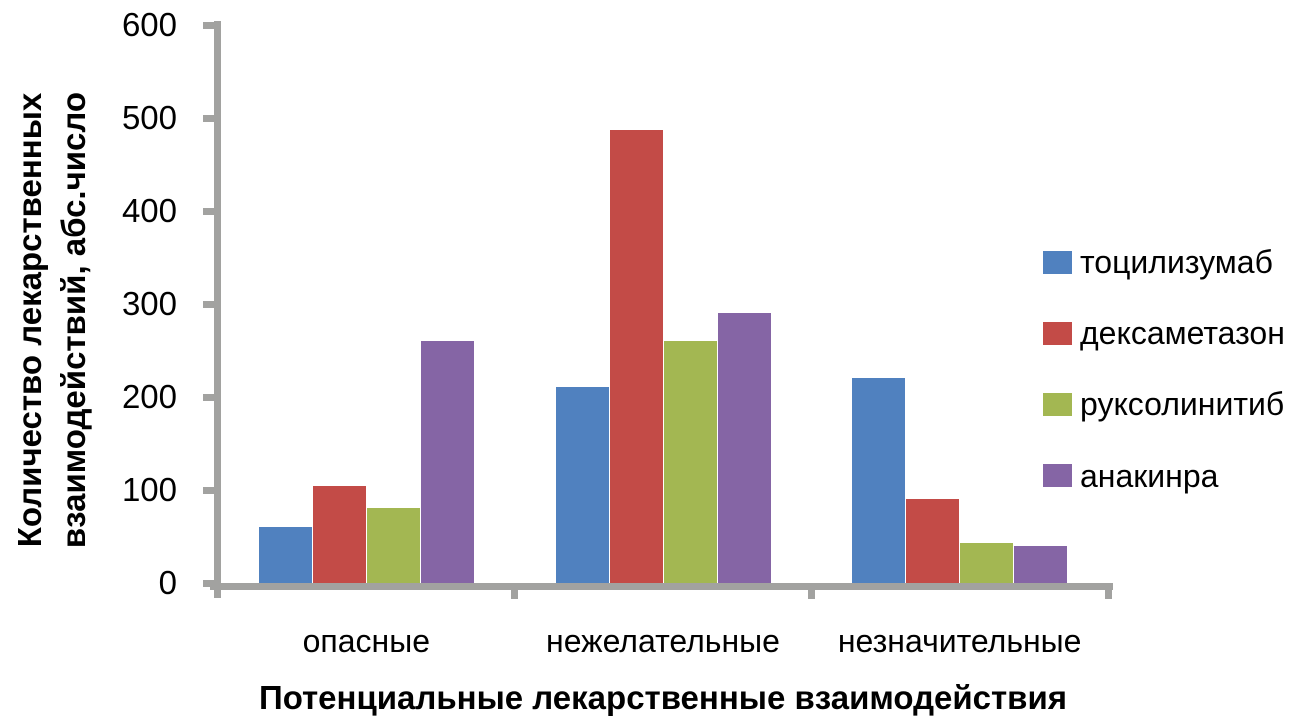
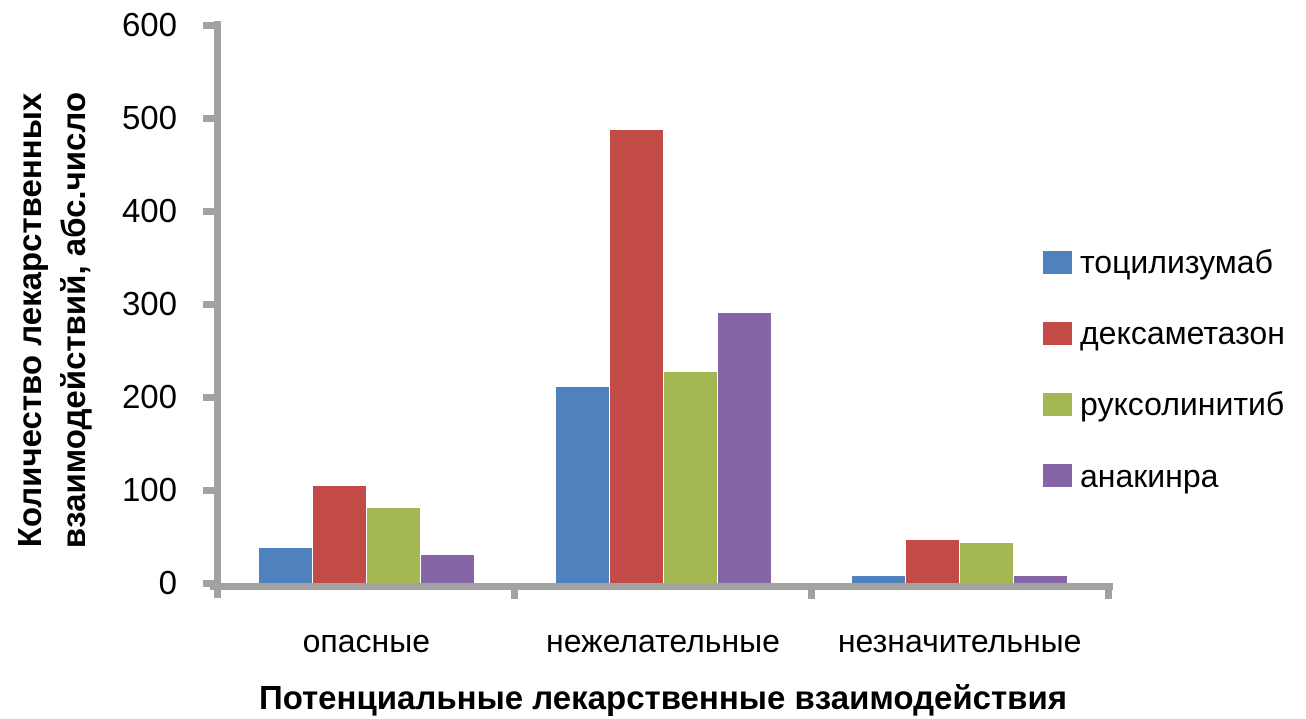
тоцилизумаб/опасные: 60 -> 40
анакинра/опасные: 260 -> 30
руксолинитиб/нежелательные: 260 -> 230
тоцилизумаб/незначительные: 220 -> 10
дексаметазон/незначительные: 90 -> 50
анакинра/незначительные: 40 -> 10
